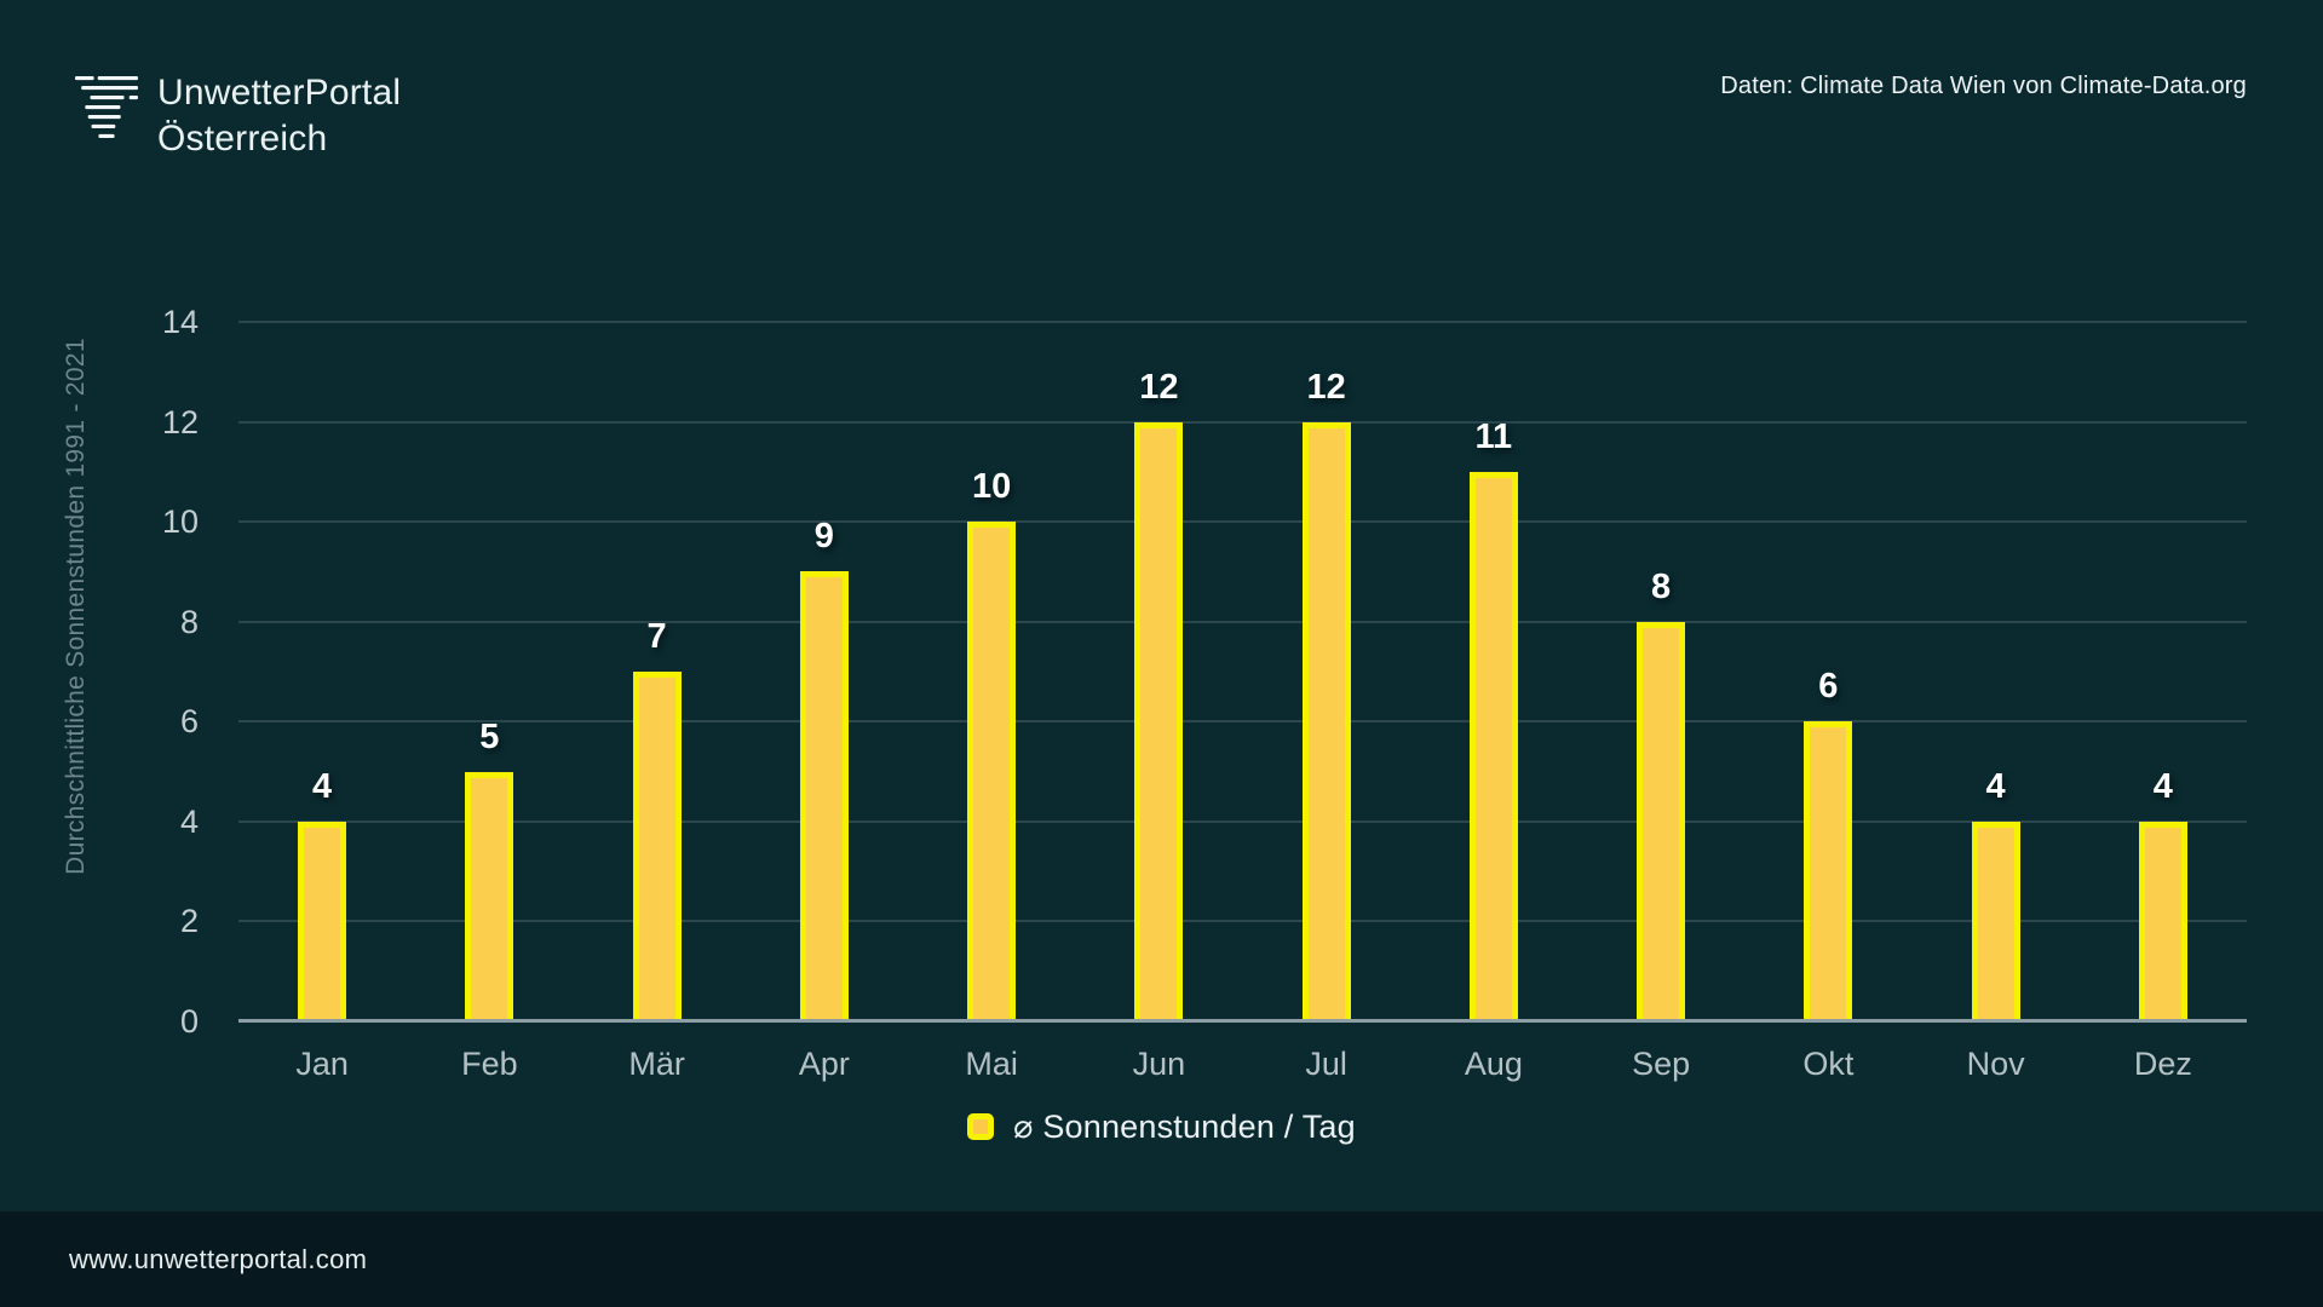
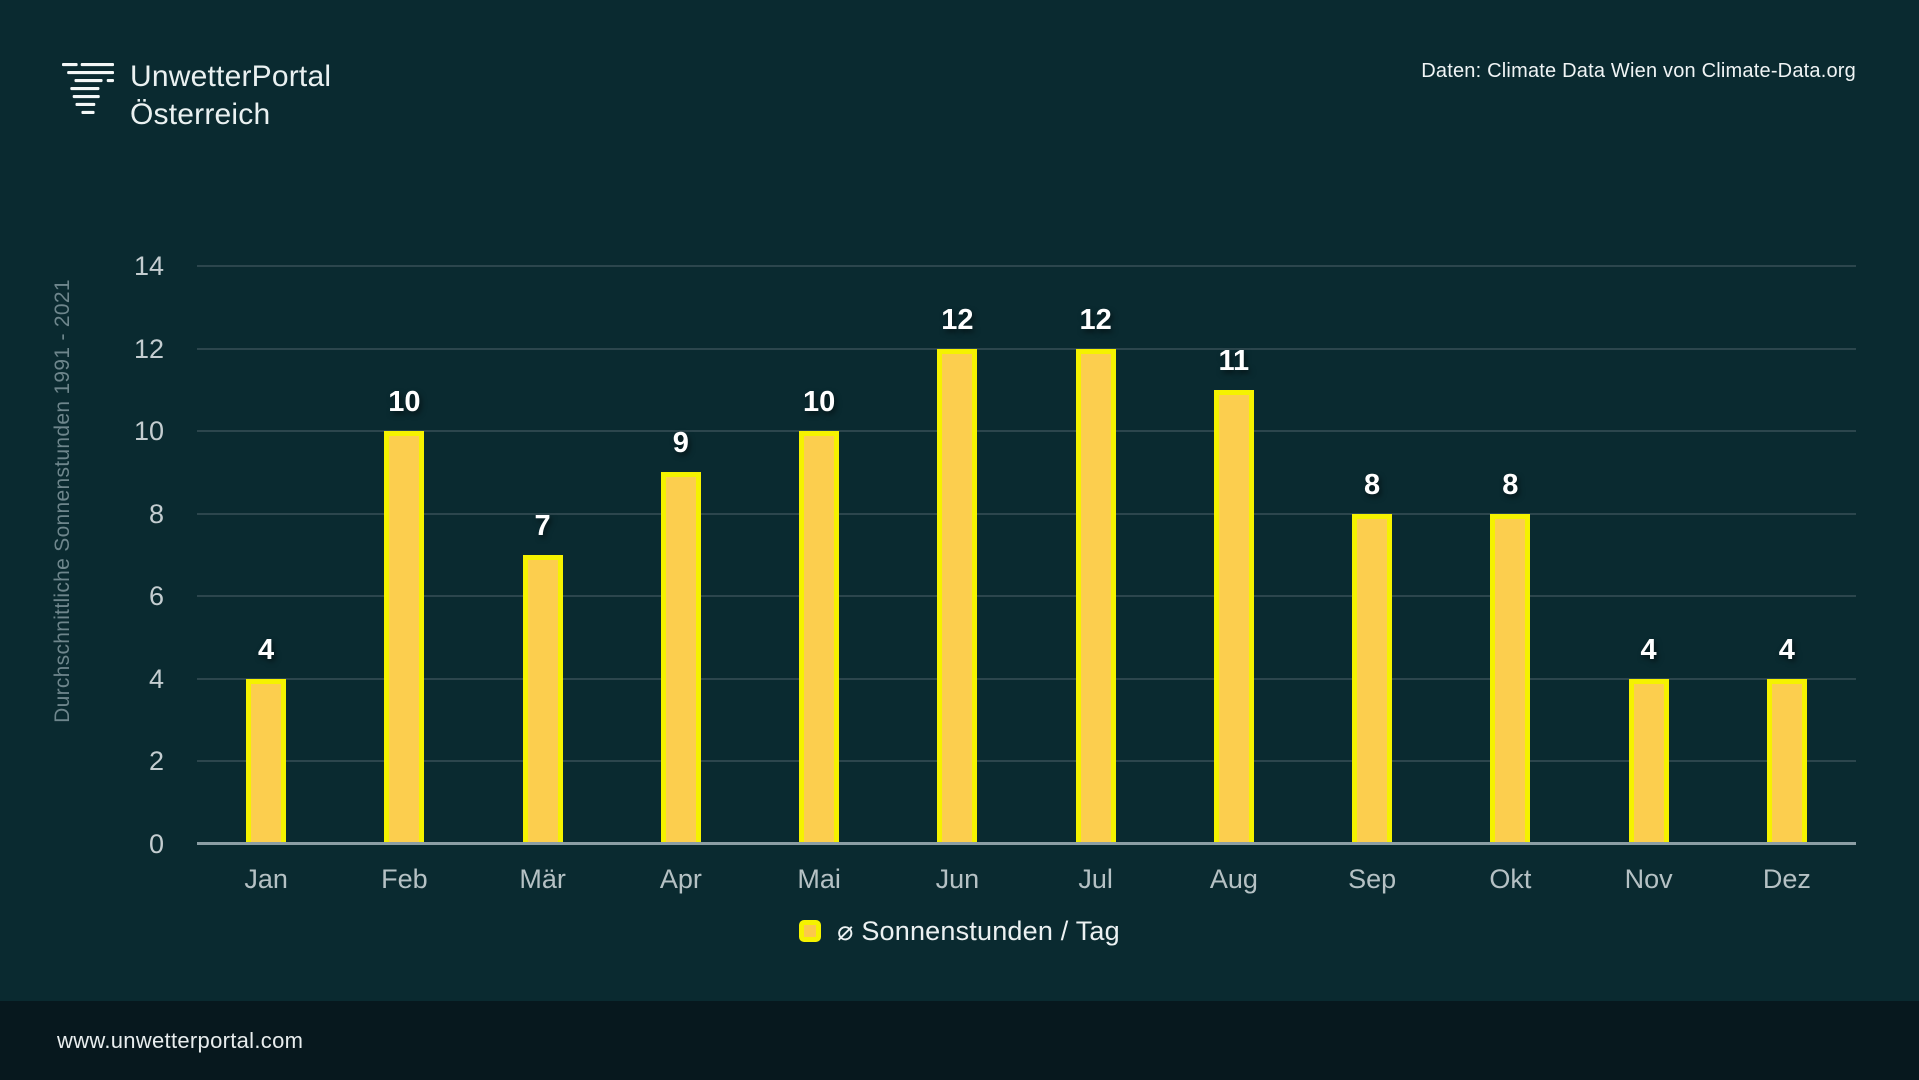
Feb: 5 -> 10
Okt: 6 -> 8
